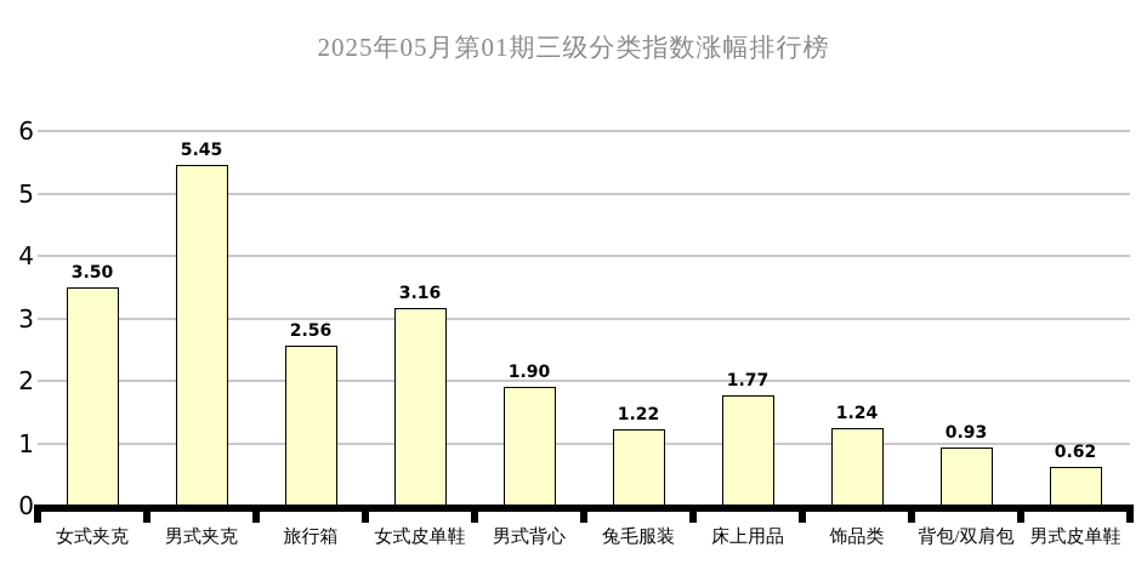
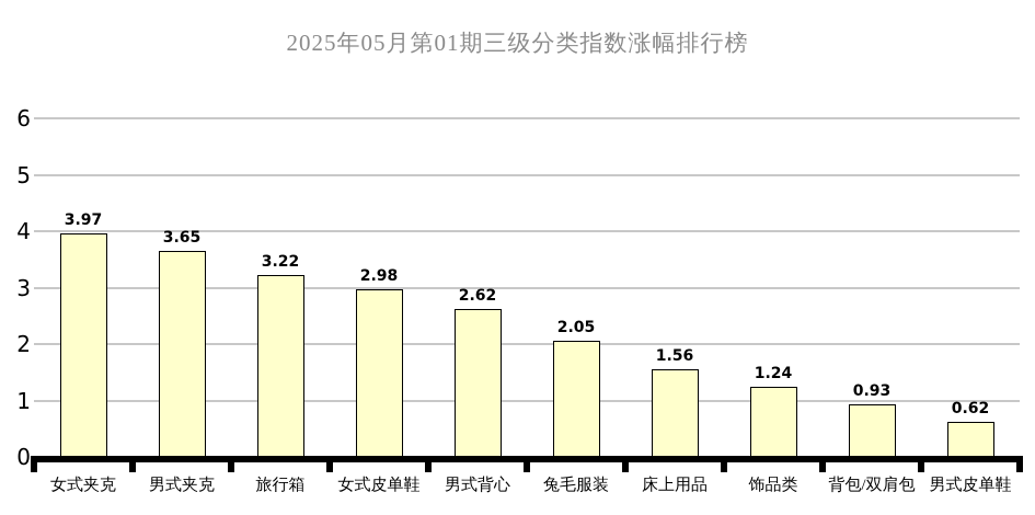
女式夹克: 3.50 -> 3.97
男式夹克: 5.45 -> 3.65
旅行箱: 2.56 -> 3.22
女式皮单鞋: 3.16 -> 2.98
男式背心: 1.90 -> 2.62
兔毛服装: 1.22 -> 2.05
床上用品: 1.77 -> 1.56
